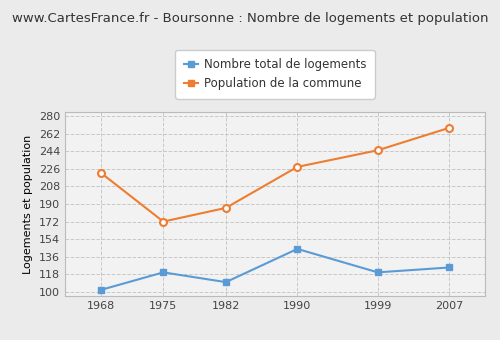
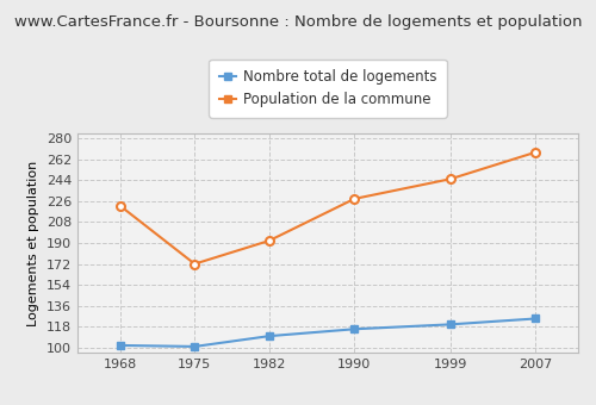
Nombre total de logements/1975: 120 -> 101
Population de la commune/1982: 186 -> 192
Nombre total de logements/1990: 144 -> 116
